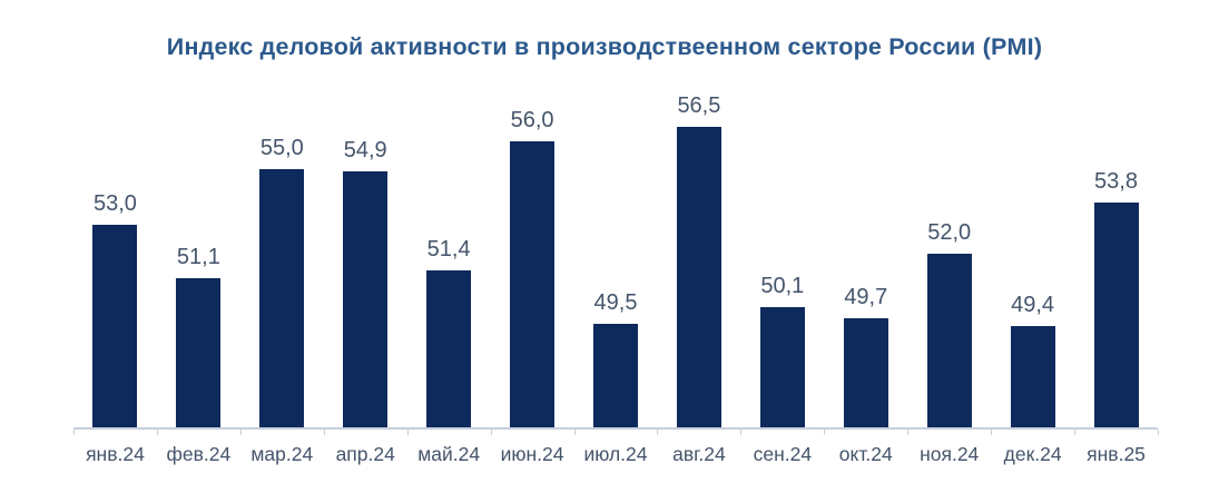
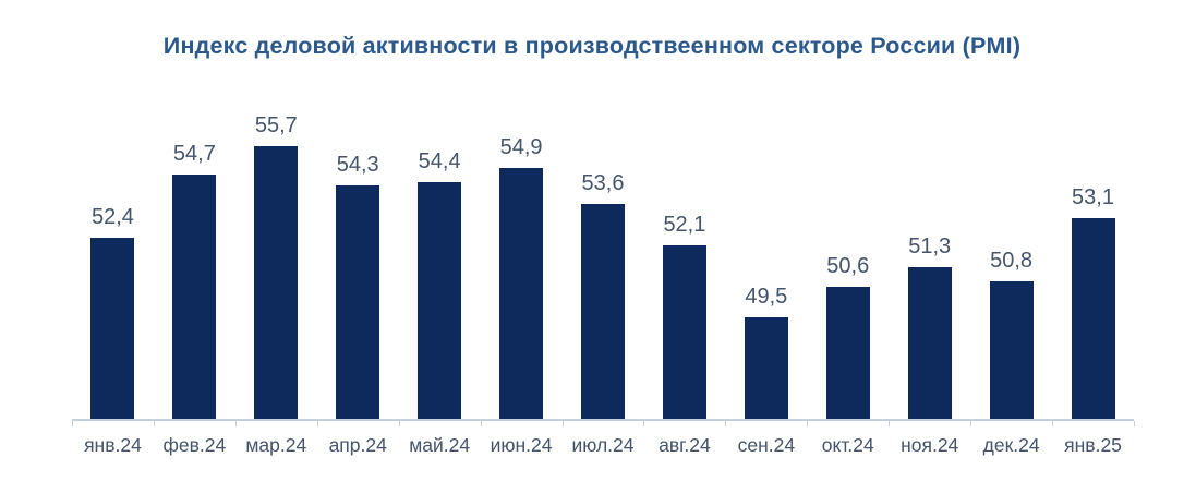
янв.24: 53,0 -> 52,4
фев.24: 51,1 -> 54,7
мар.24: 55,0 -> 55,7
апр.24: 54,9 -> 54,3
май.24: 51,4 -> 54,4
июн.24: 56,0 -> 54,9
июл.24: 49,5 -> 53,6
авг.24: 56,5 -> 52,1
сен.24: 50,1 -> 49,5
окт.24: 49,7 -> 50,6
ноя.24: 52,0 -> 51,3
дек.24: 49,4 -> 50,8
янв.25: 53,8 -> 53,1
